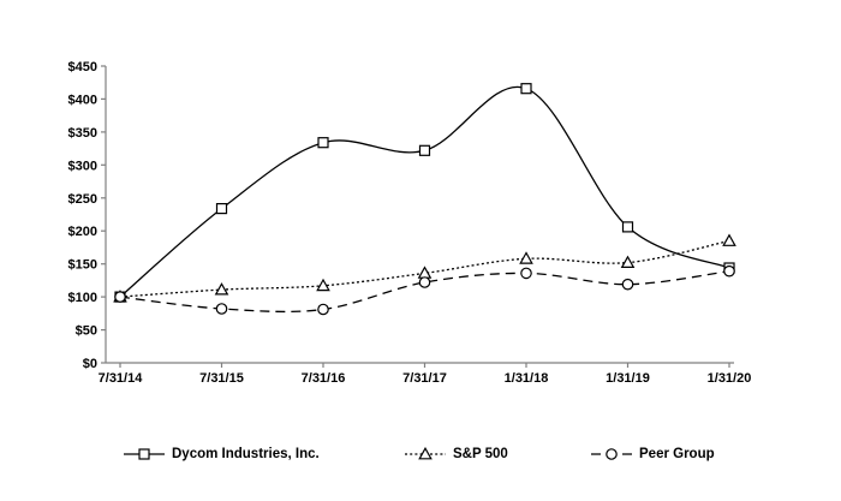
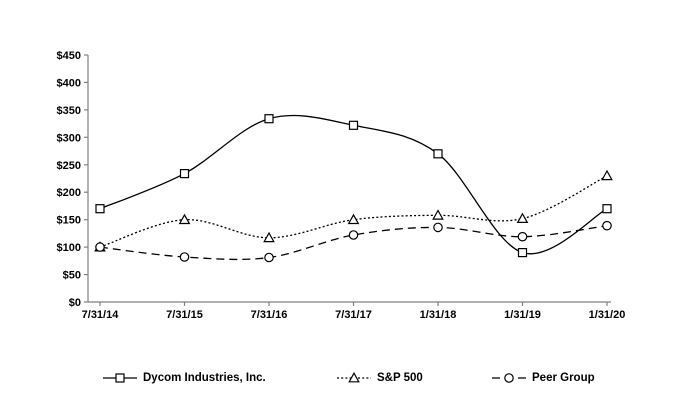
Dycom Industries, Inc./7/31/14: $100 -> $170
S&P 500/7/31/15: $110 -> $150
S&P 500/7/31/17: $140 -> $150
Dycom Industries, Inc./1/31/18: $420 -> $270
Dycom Industries, Inc./1/31/19: $210 -> $90
Dycom Industries, Inc./1/31/20: $140 -> $170
S&P 500/1/31/20: $180 -> $230
